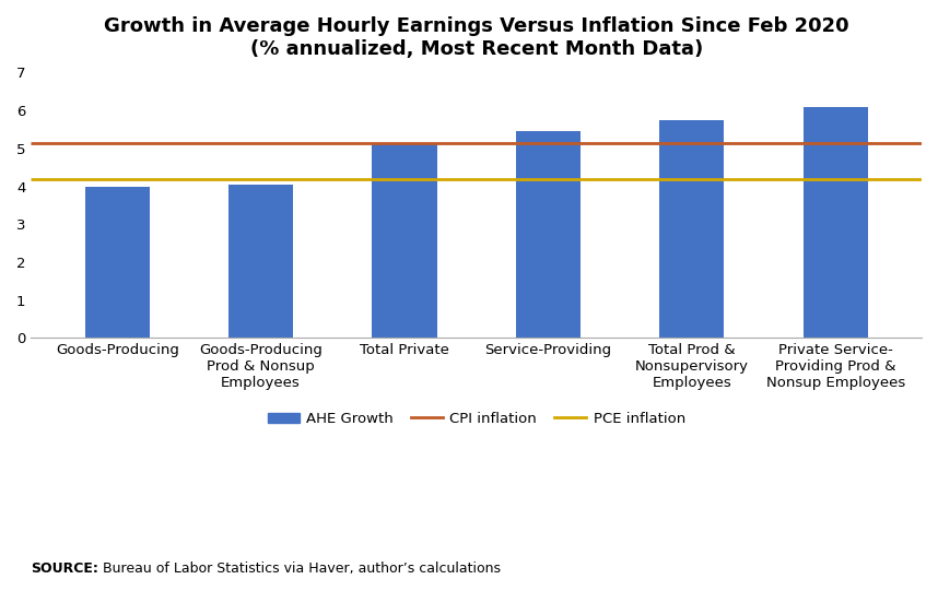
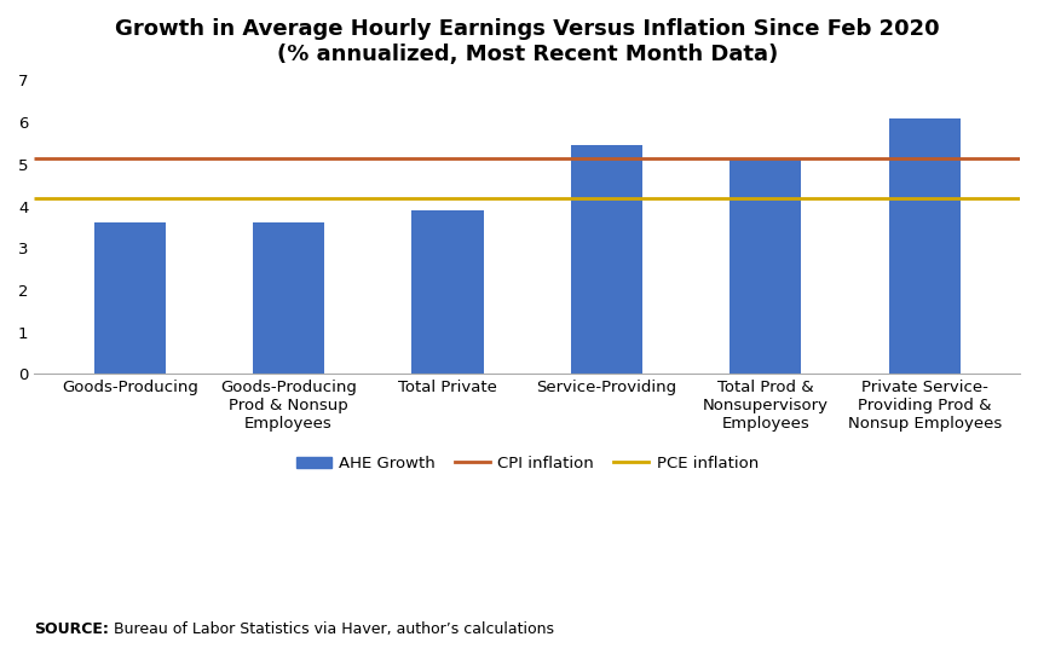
Goods-Producing: 4.00 -> 3.60
Goods-Producing Prod & Nonsup Employees: 4.05 -> 3.60
Total Private: 5.10 -> 3.90
Total Prod & Nonsupervisory Employees: 5.75 -> 5.15
